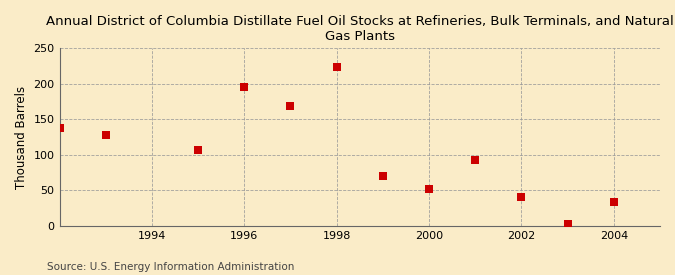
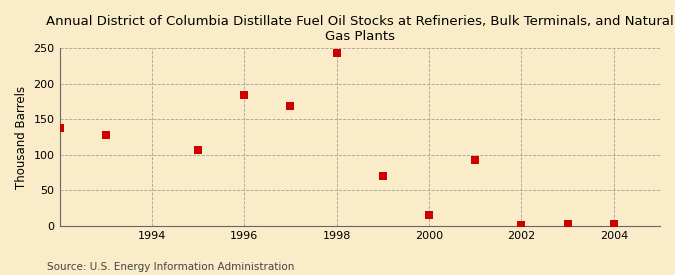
1996: 196 -> 184
1998: 224 -> 244
2000: 52 -> 16
2002: 40 -> 1
2004: 34 -> 2
